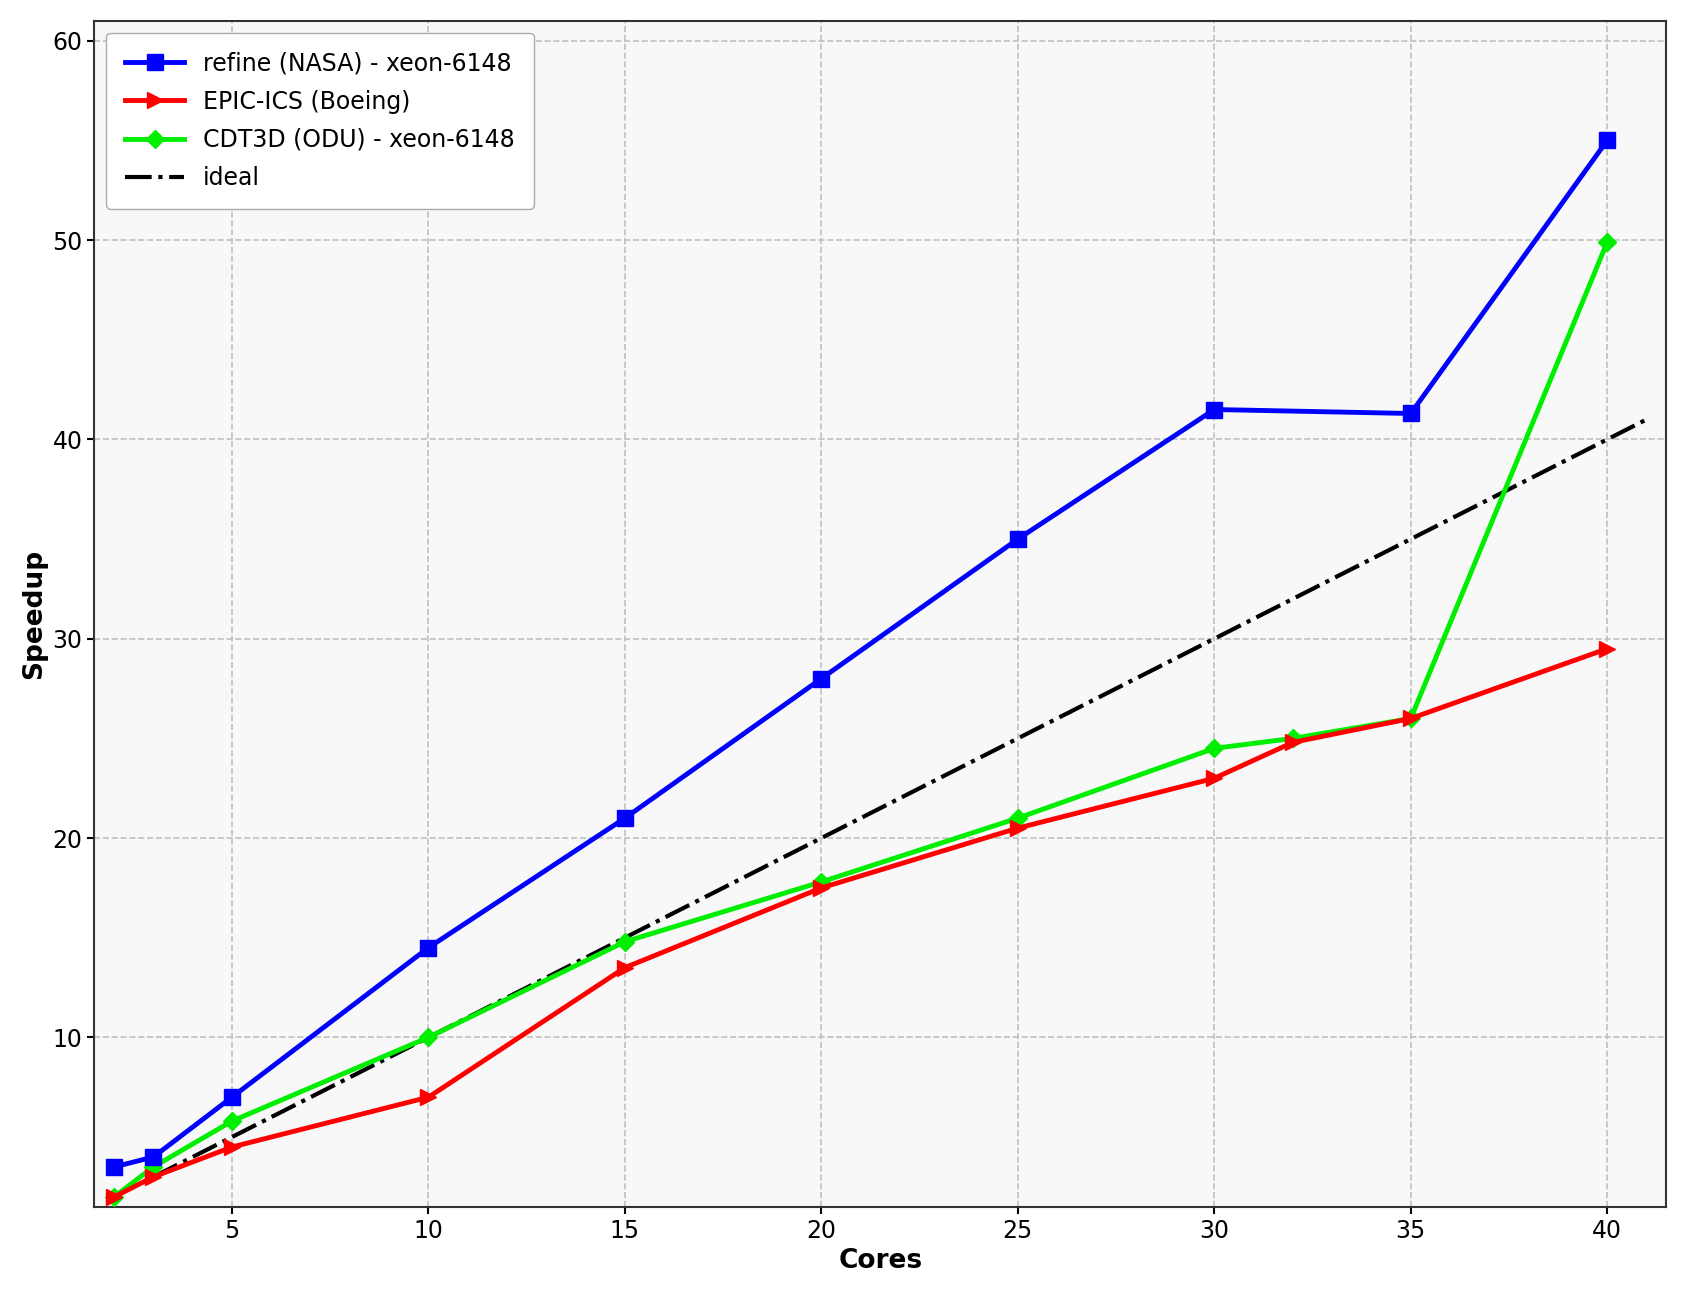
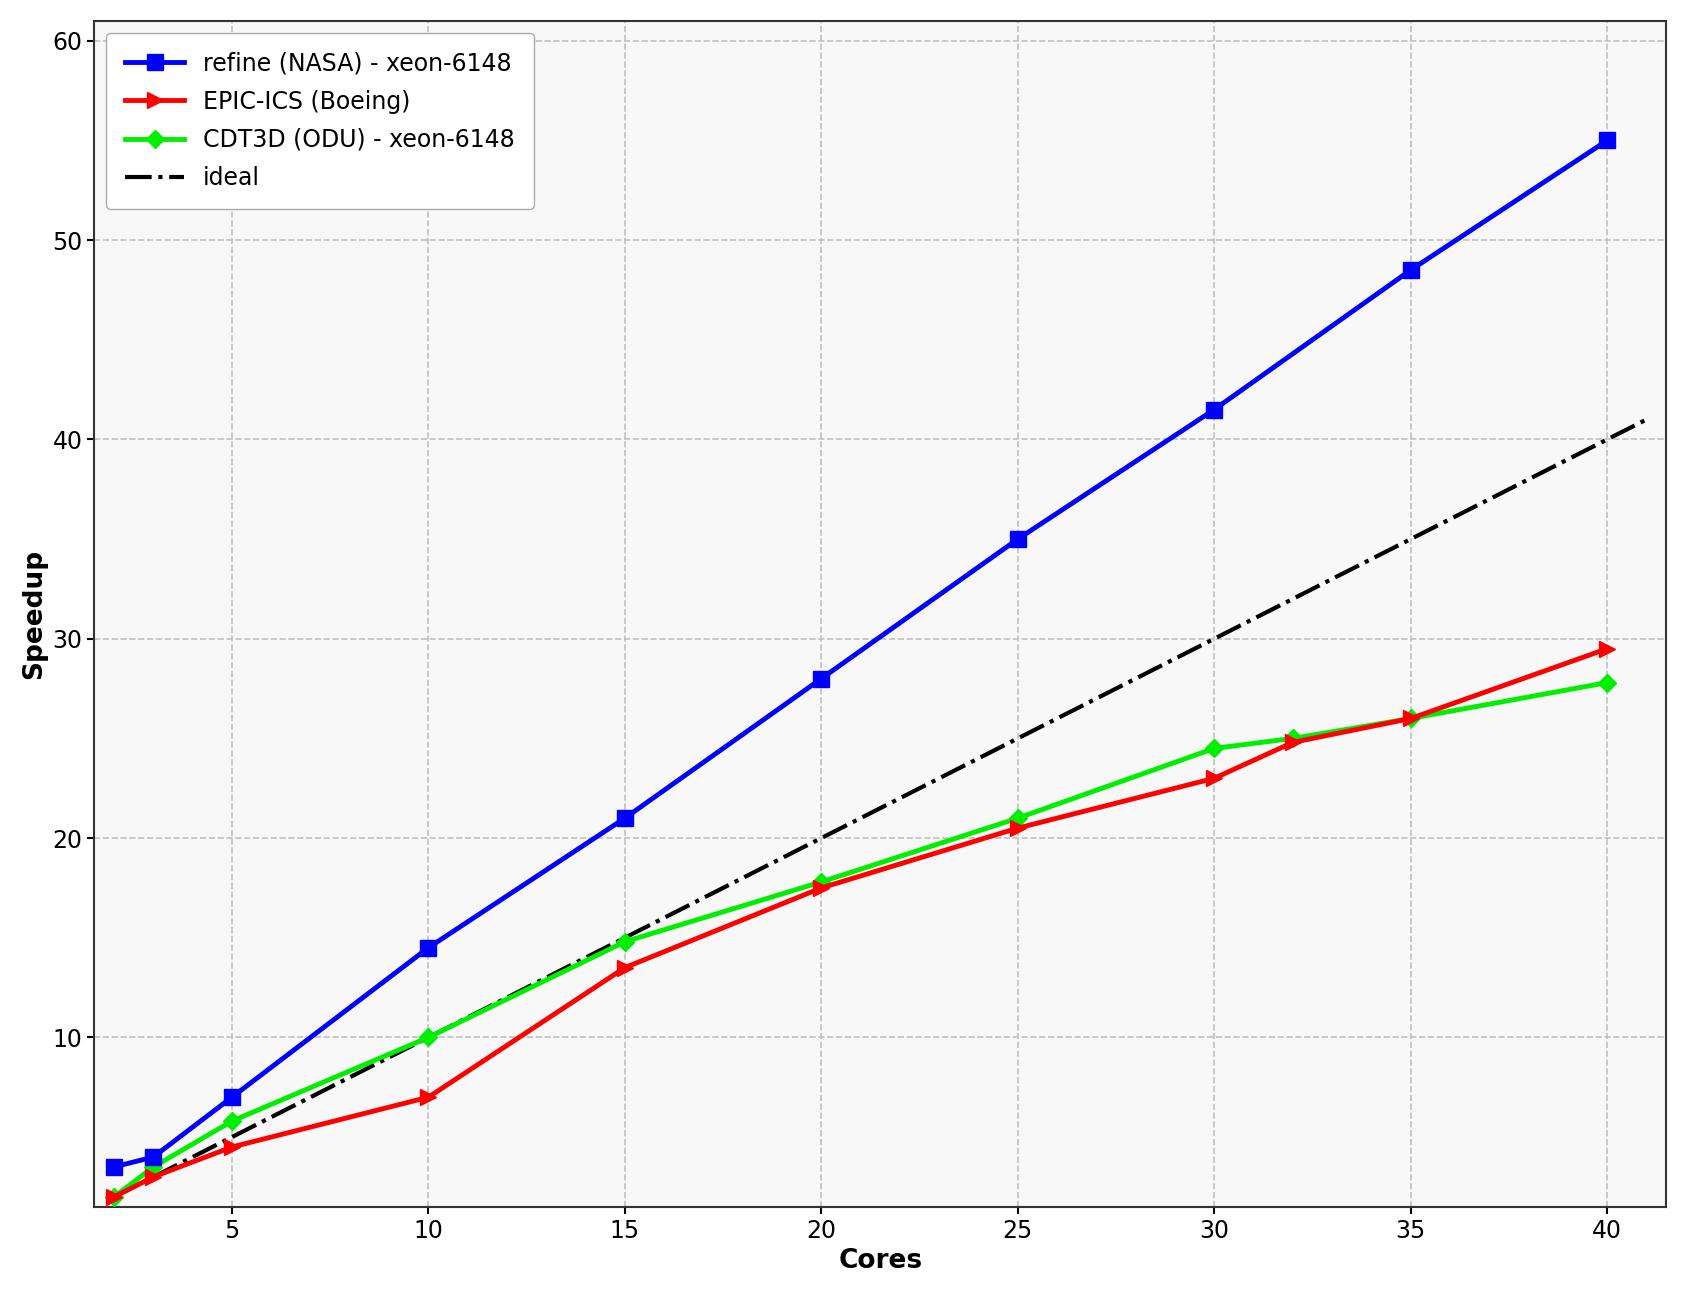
refine (NASA) - xeon-6148/35: 41.3 -> 48.5
CDT3D (ODU) - xeon-6148/40: 49.9 -> 27.8
